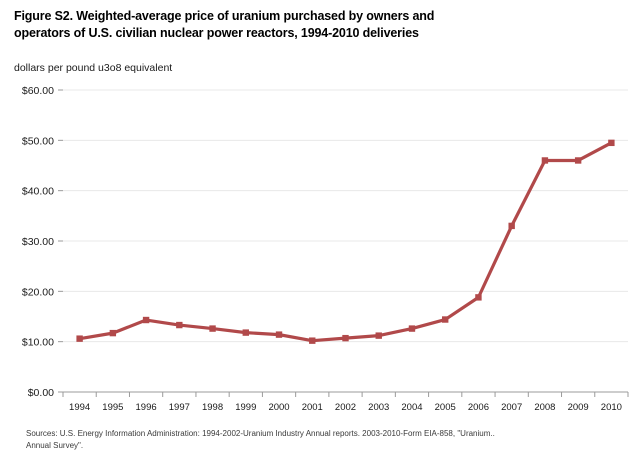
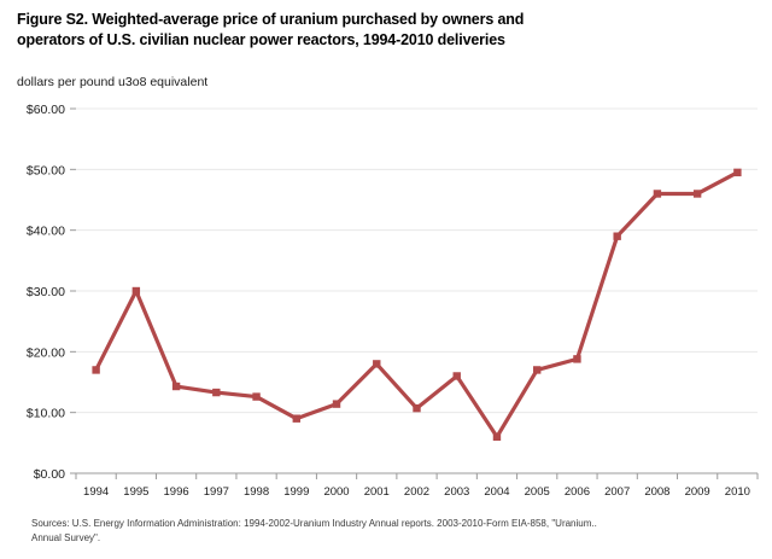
1994: $11 -> $17
1995: $12 -> $30
1999: $12 -> $9
2001: $10 -> $18
2003: $11 -> $16
2004: $13 -> $6
2005: $14 -> $17
2007: $33 -> $39
